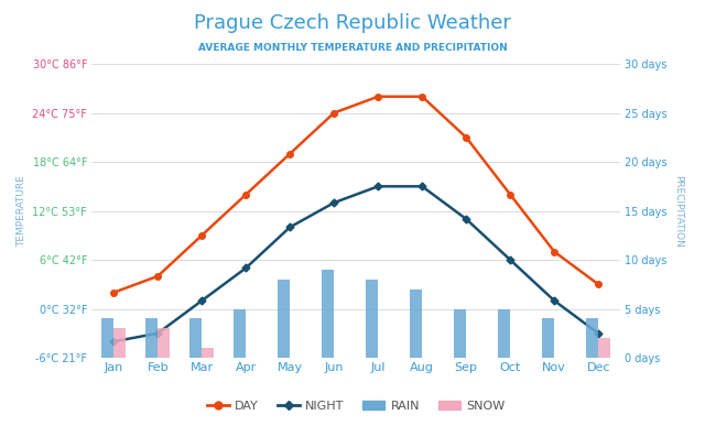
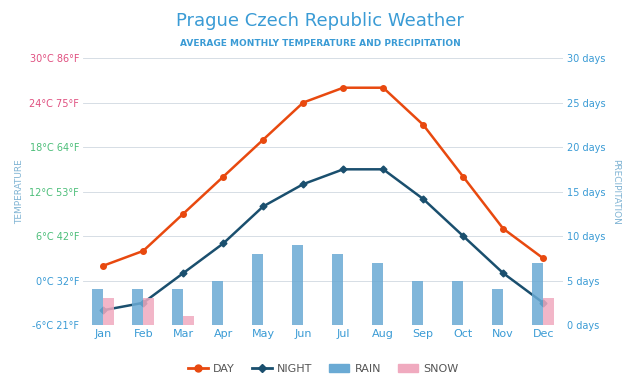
RAIN/Dec: 4 days -> 7 days
SNOW/Dec: 2 days -> 3 days
